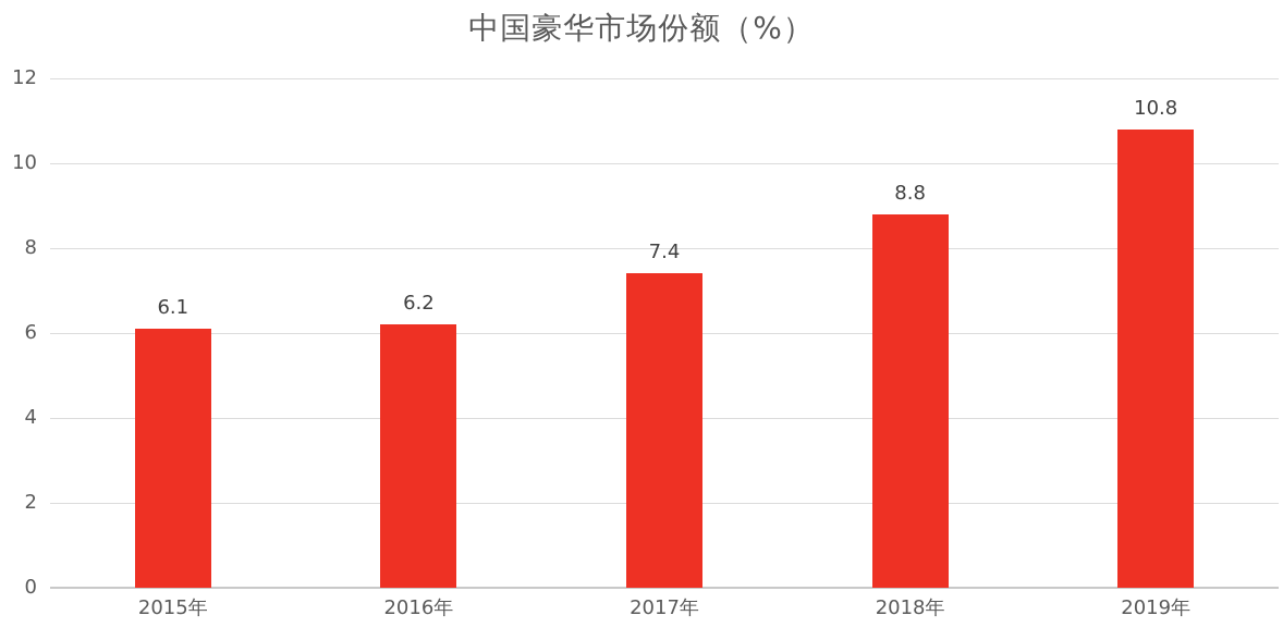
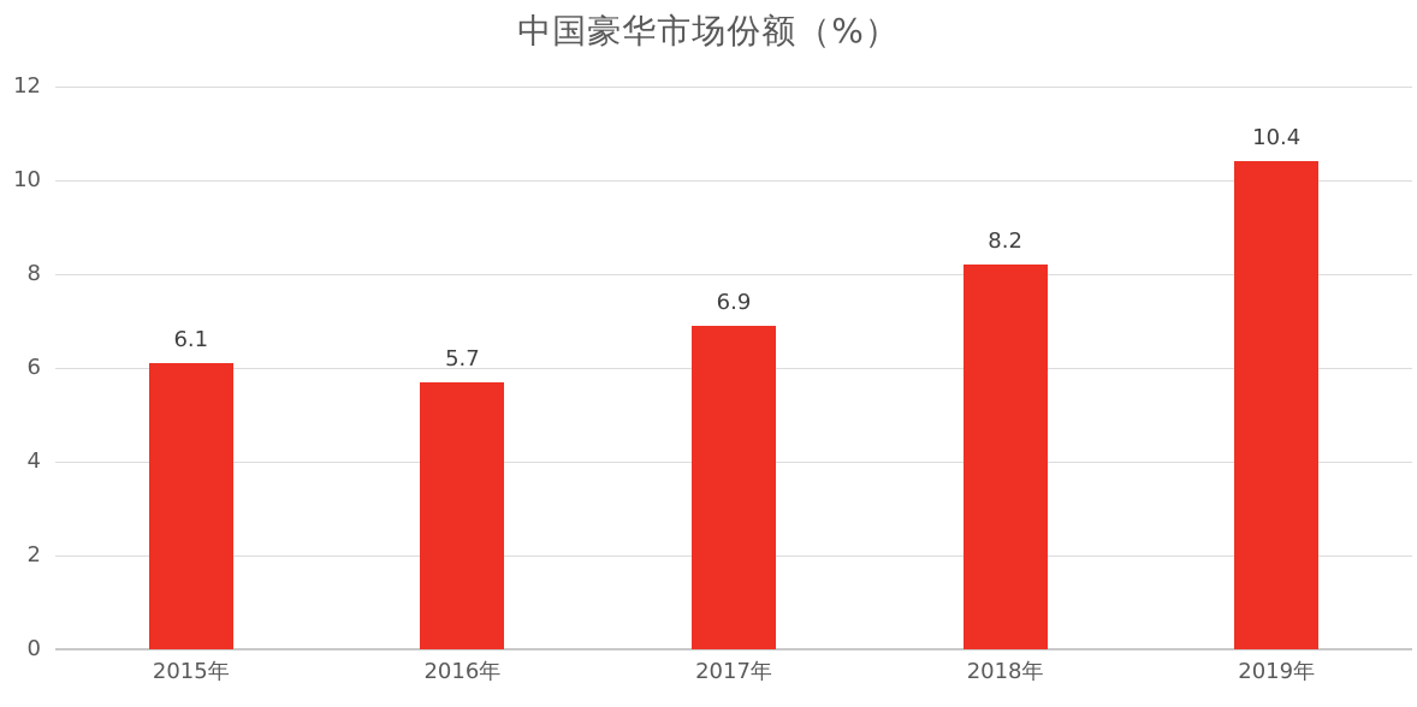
2016年: 6.2 -> 5.7
2017年: 7.4 -> 6.9
2018年: 8.8 -> 8.2
2019年: 10.8 -> 10.4
